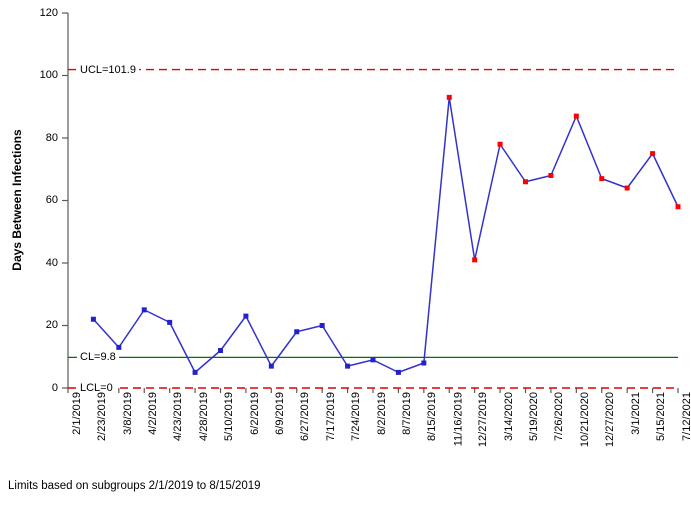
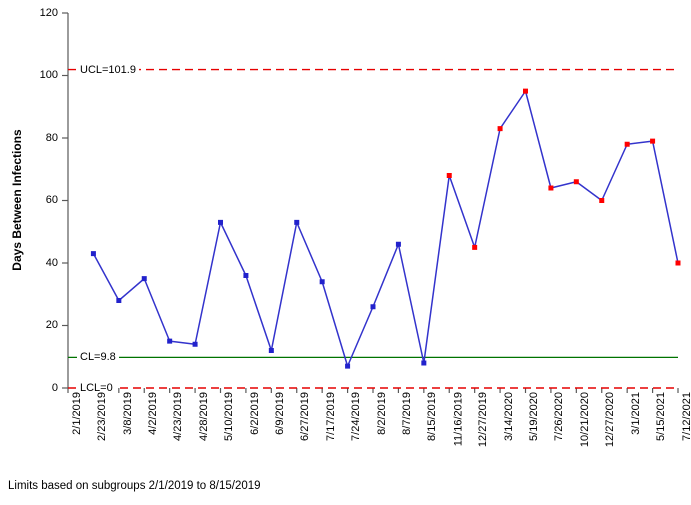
2/23/2019: 22 -> 43
3/8/2019: 13 -> 28
4/2/2019: 25 -> 35
4/23/2019: 21 -> 15
4/28/2019: 5 -> 14
5/10/2019: 12 -> 53
6/2/2019: 23 -> 36
6/9/2019: 7 -> 12
6/27/2019: 18 -> 53
7/17/2019: 20 -> 34
8/2/2019: 9 -> 26
8/7/2019: 5 -> 46
11/16/2019: 93 -> 68
12/27/2019: 41 -> 45
3/14/2020: 78 -> 83
5/19/2020: 66 -> 95
7/26/2020: 68 -> 64
10/21/2020: 87 -> 66
12/27/2020: 67 -> 60
3/1/2021: 64 -> 78
5/15/2021: 75 -> 79
7/12/2021: 58 -> 40
